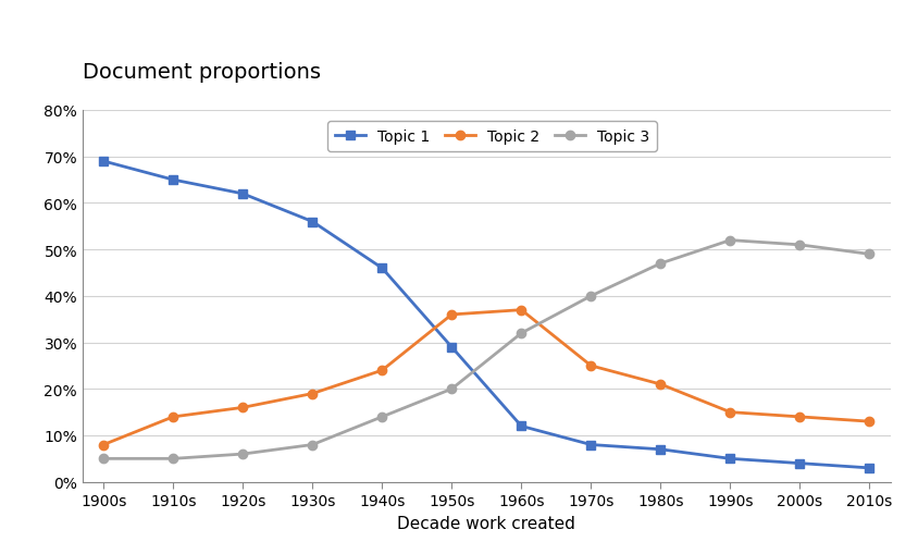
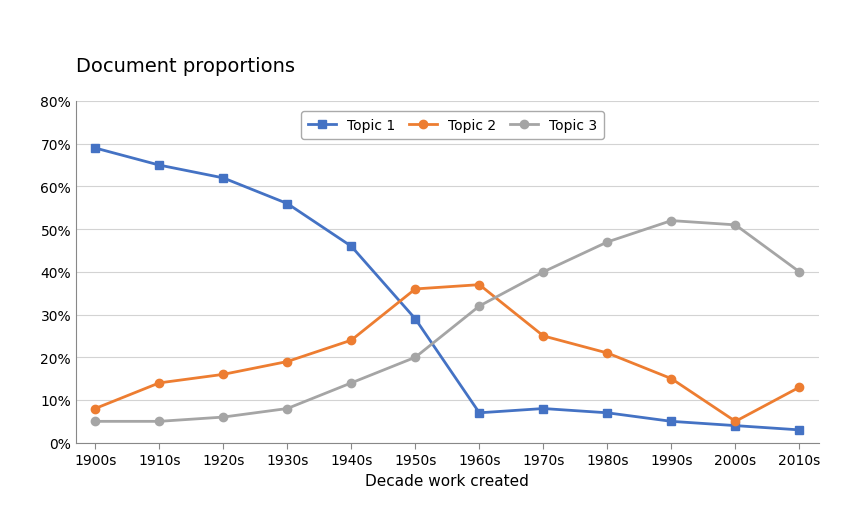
Topic 1/1960s: 12% -> 7%
Topic 2/2000s: 14% -> 5%
Topic 3/2010s: 49% -> 40%
